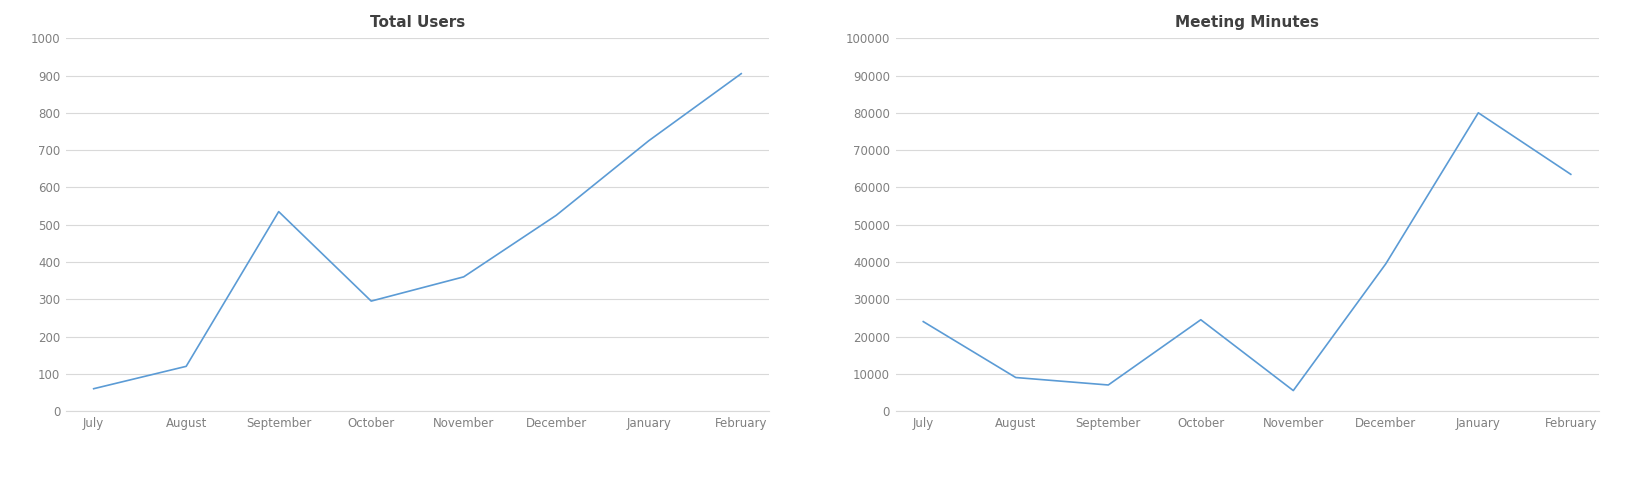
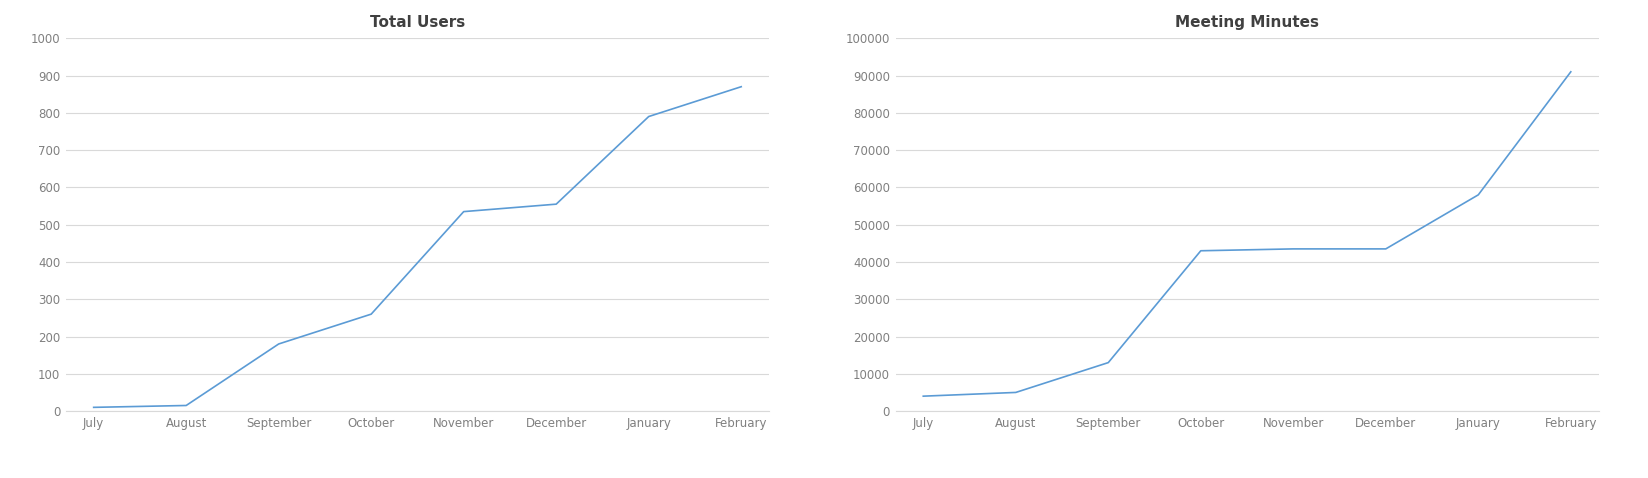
Total Users/July: 60 -> 10
Total Users/August: 120 -> 15
Total Users/September: 535 -> 180
Total Users/October: 295 -> 260
Total Users/November: 360 -> 535
Total Users/December: 525 -> 555
Total Users/January: 725 -> 790
Total Users/February: 905 -> 870
Meeting Minutes/July: 24000 -> 4000
Meeting Minutes/August: 9000 -> 5000
Meeting Minutes/September: 7000 -> 13000
Meeting Minutes/October: 24500 -> 43000
Meeting Minutes/November: 5500 -> 43500
Meeting Minutes/December: 39500 -> 43500
Meeting Minutes/January: 80000 -> 58000
Meeting Minutes/February: 63500 -> 91000
